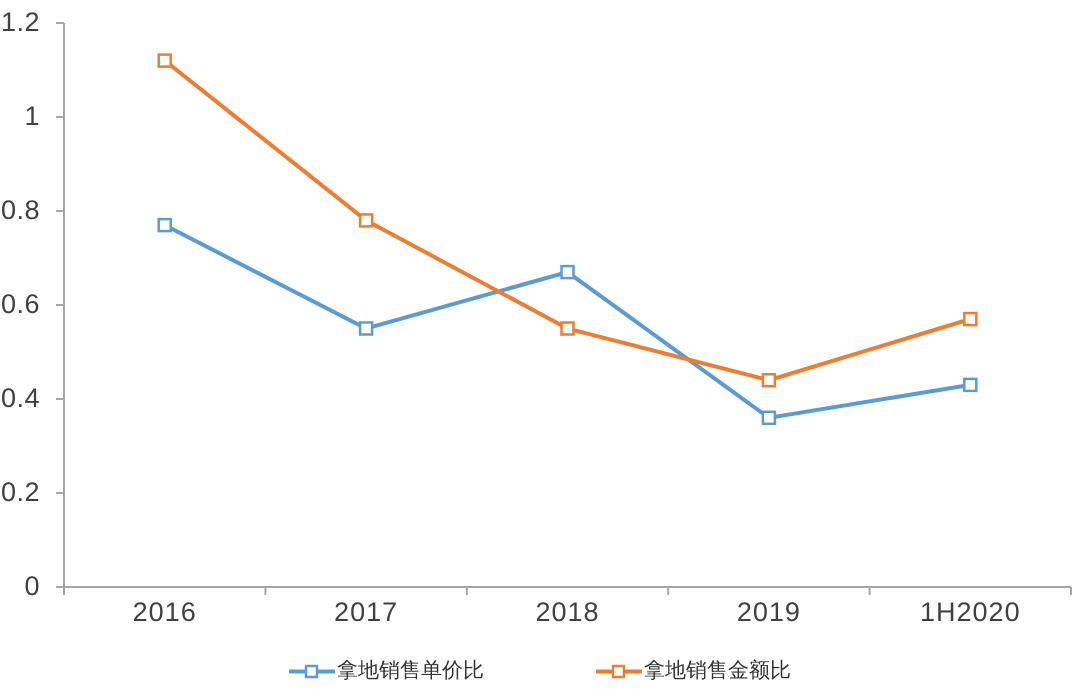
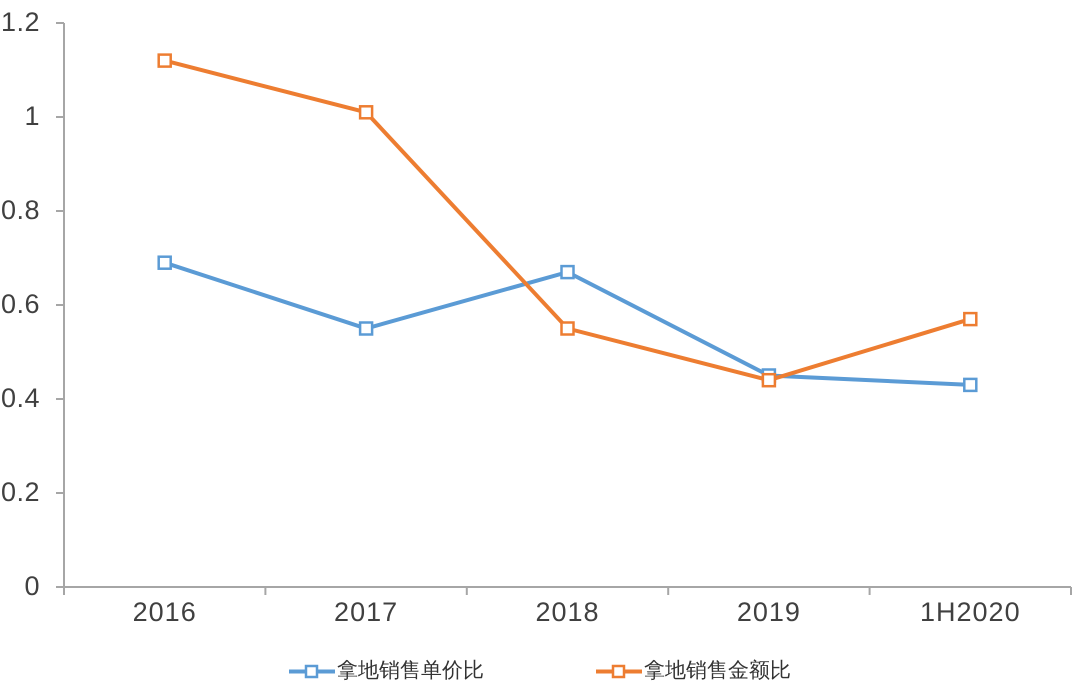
拿地销售单价比/2016: 0.77 -> 0.69
拿地销售金额比/2017: 0.78 -> 1.01
拿地销售单价比/2019: 0.36 -> 0.45
